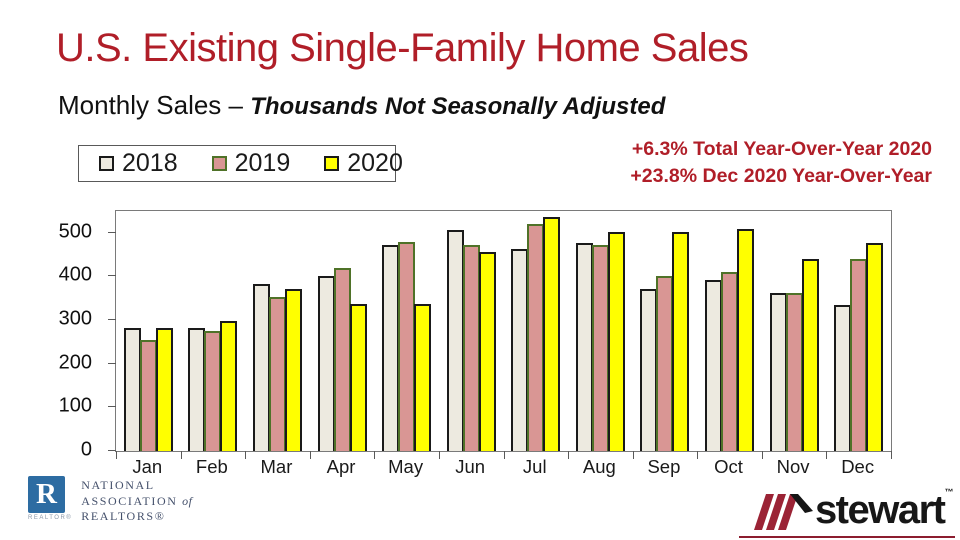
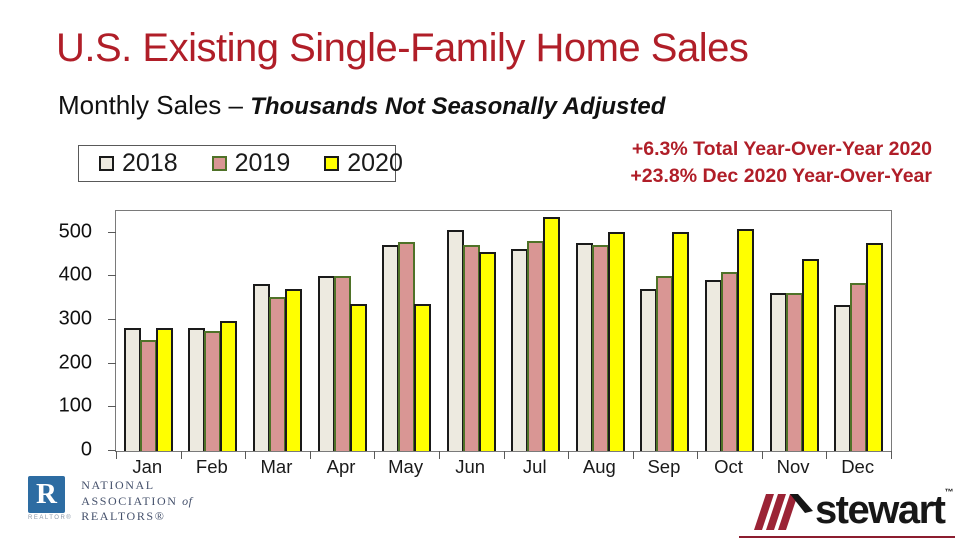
2019/Apr: 420 -> 400
2019/Jul: 520 -> 480
2019/Dec: 440 -> 380
